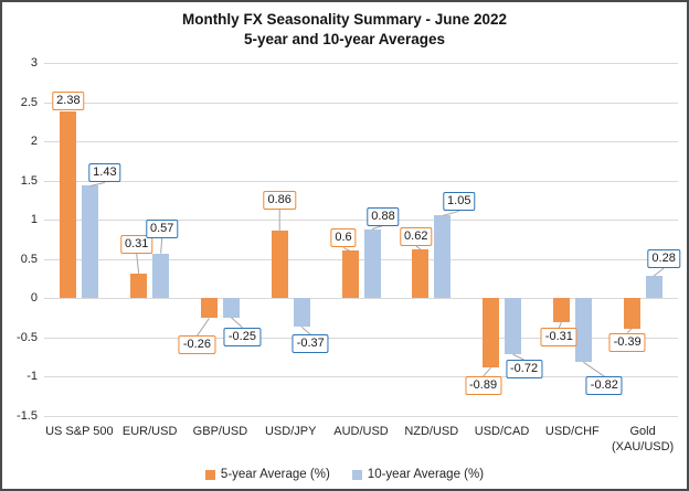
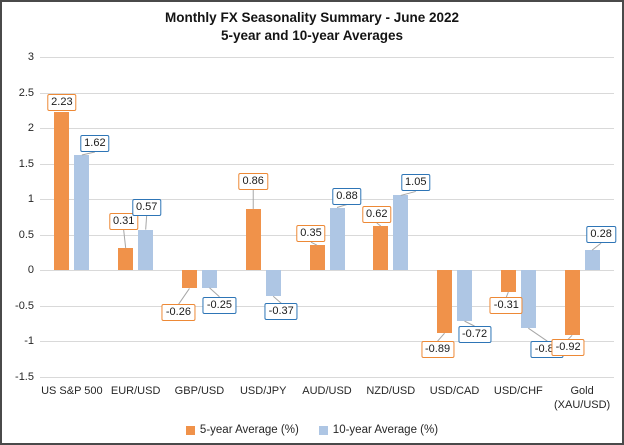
5-year Average (%)/US S&P 500: 2.38 -> 2.23
10-year Average (%)/US S&P 500: 1.43 -> 1.62
5-year Average (%)/AUD/USD: 0.6 -> 0.35
5-year Average (%)/Gold (XAU/USD): -0.39 -> -0.92
